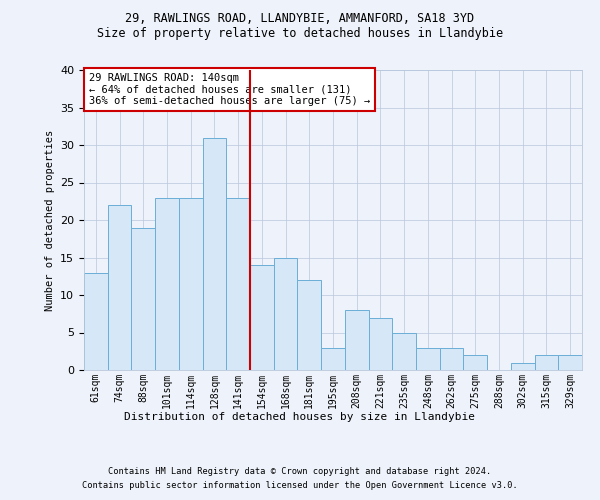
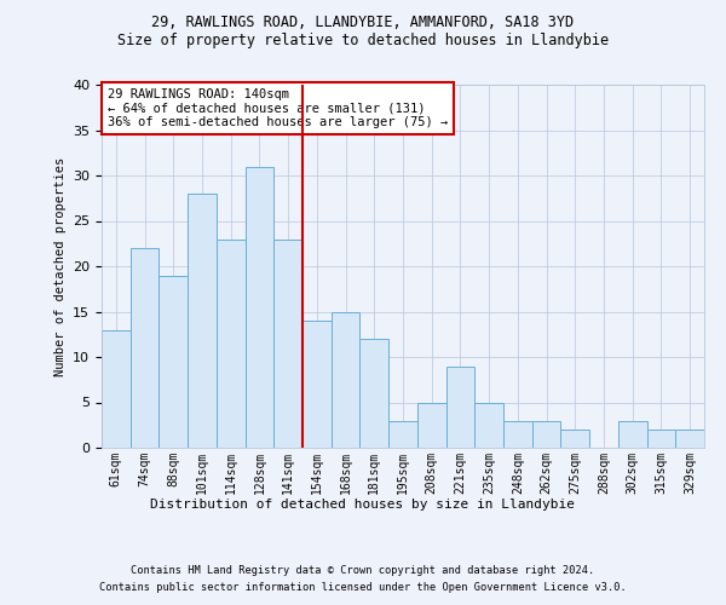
101sqm: 23 -> 28
208sqm: 8 -> 5
221sqm: 7 -> 9
302sqm: 1 -> 3
